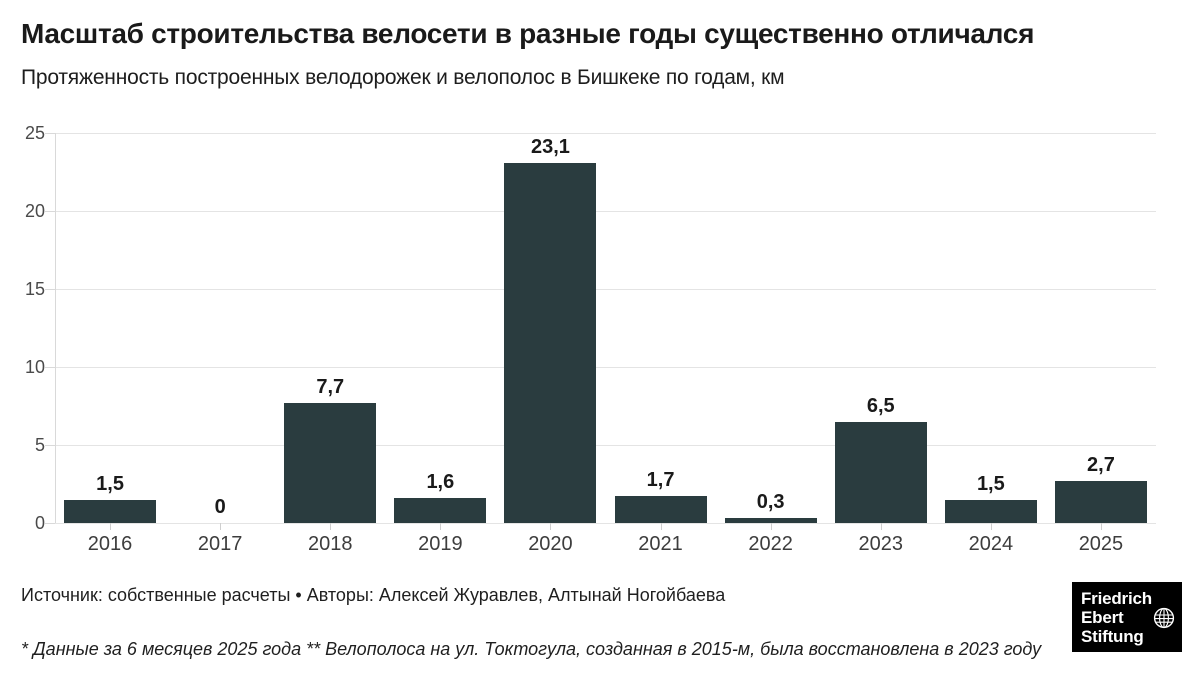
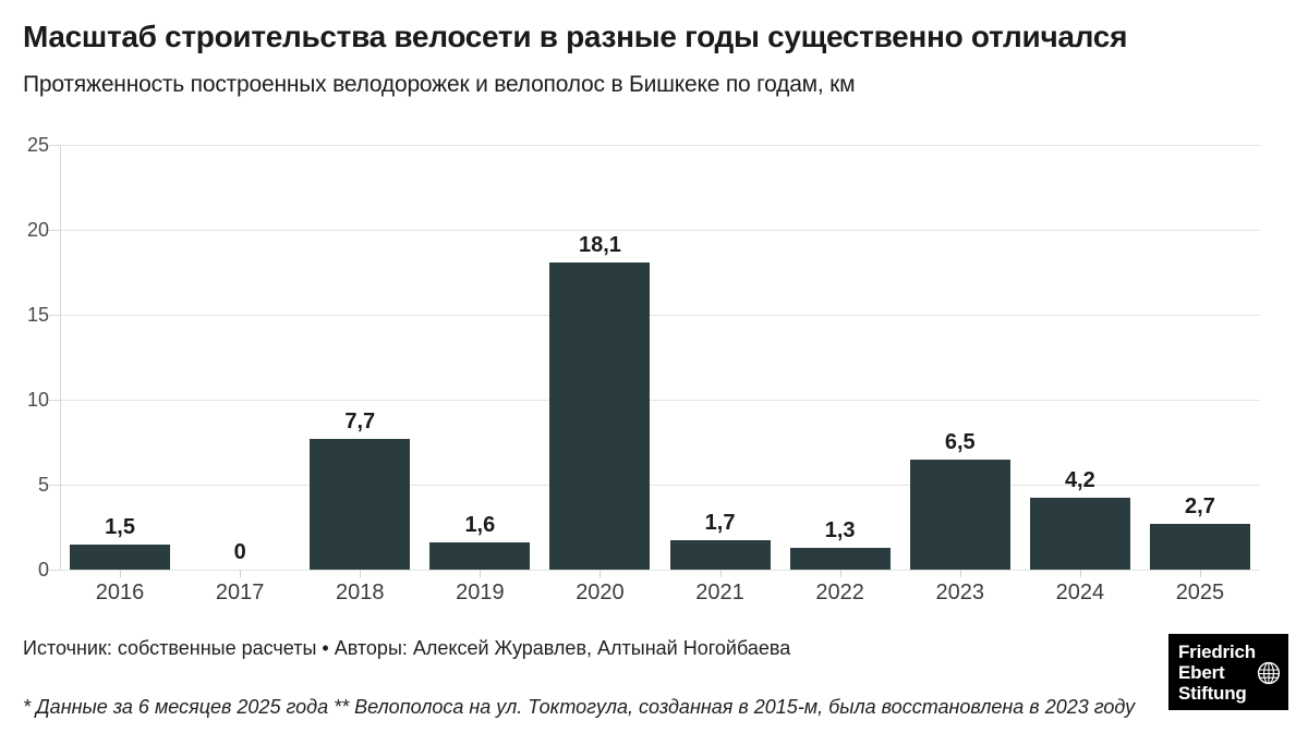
2020: 23,1 -> 18,1
2022: 0,3 -> 1,3
2024: 1,5 -> 4,2
